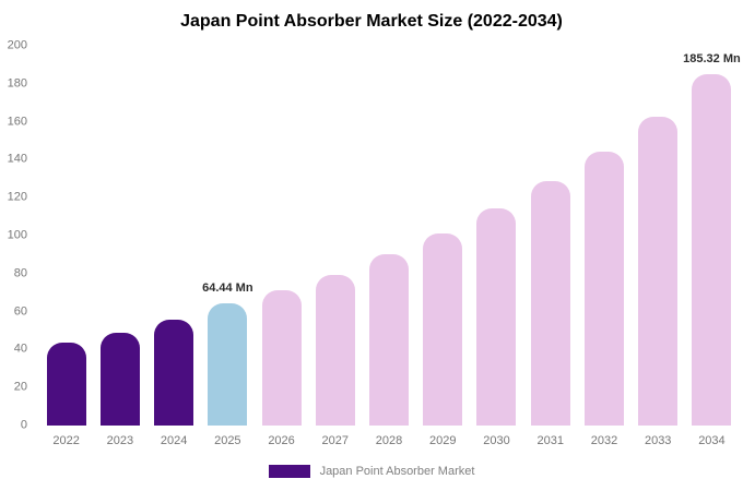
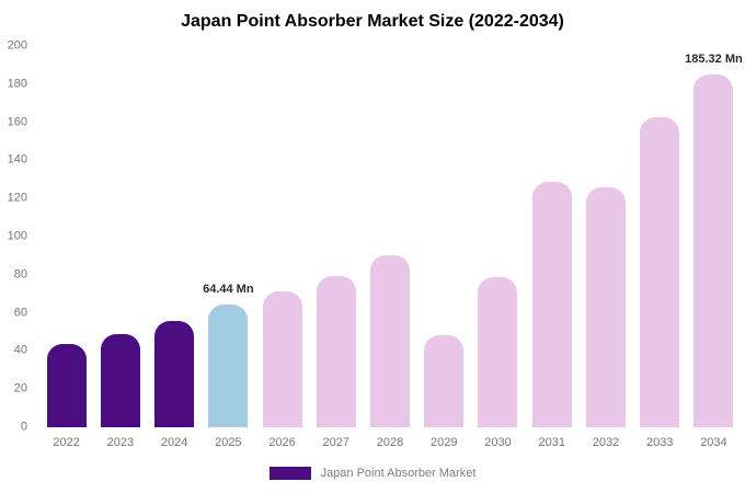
2029: 101 -> 48
2030: 114 -> 79
2032: 144 -> 126
